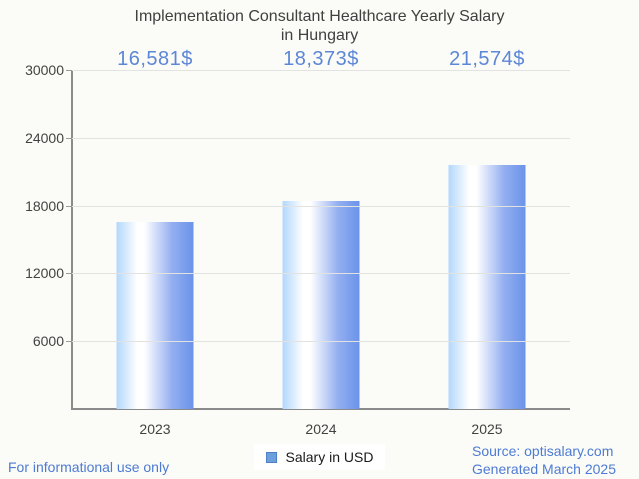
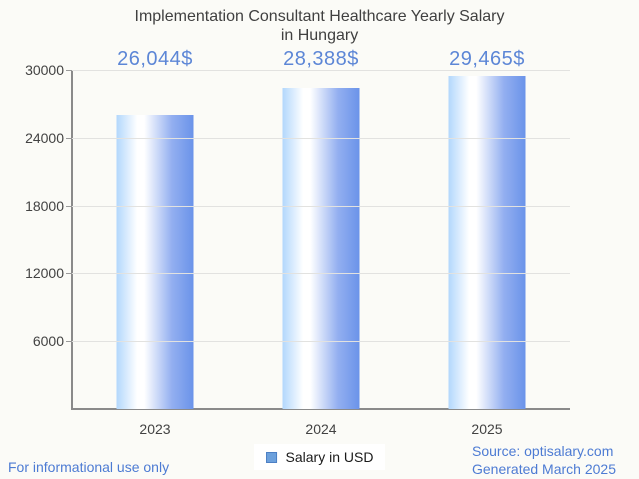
2023: 16,581 -> 26,044
2024: 18,373 -> 28,388
2025: 21,574 -> 29,465
